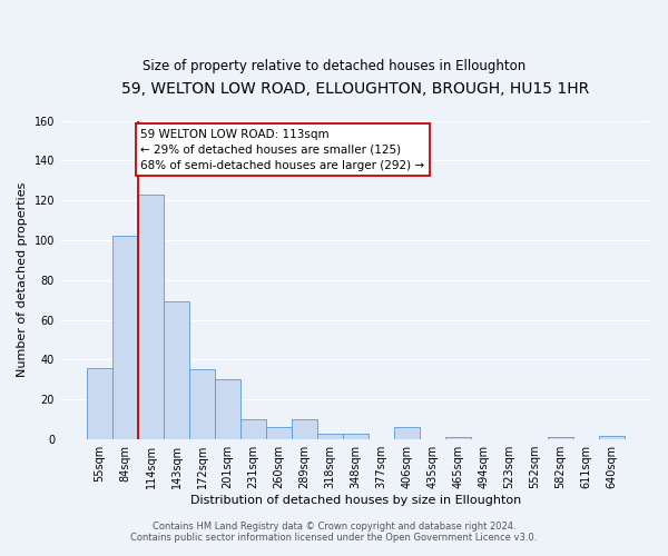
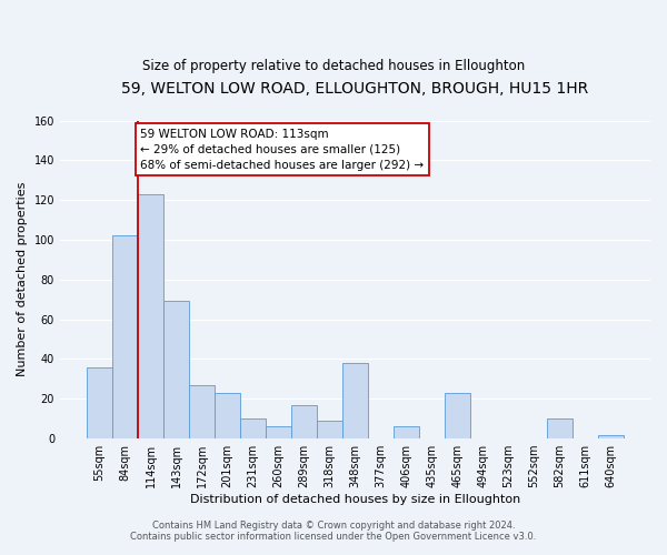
172sqm: 35 -> 27
201sqm: 30 -> 23
289sqm: 10 -> 17
318sqm: 3 -> 9
348sqm: 3 -> 38
465sqm: 1 -> 23
582sqm: 1 -> 10
